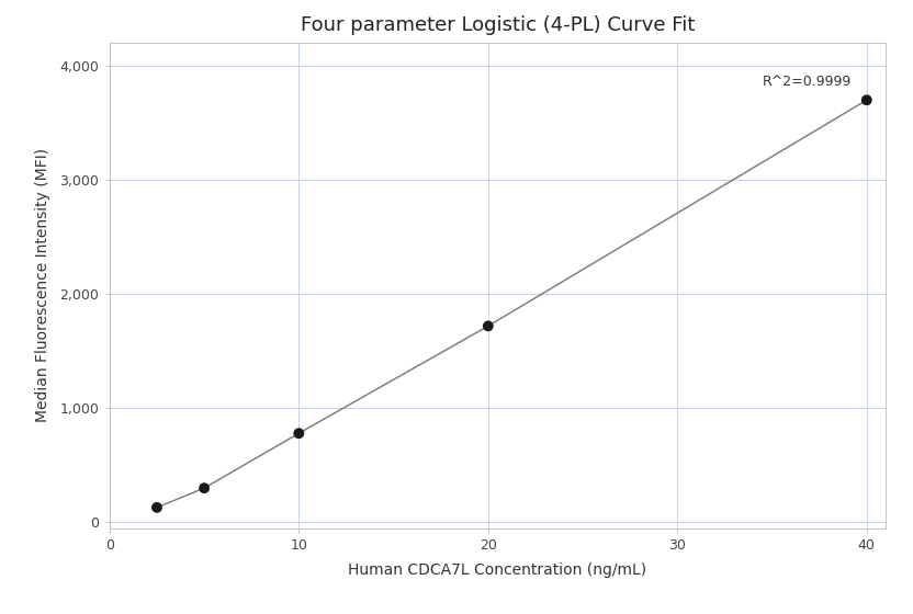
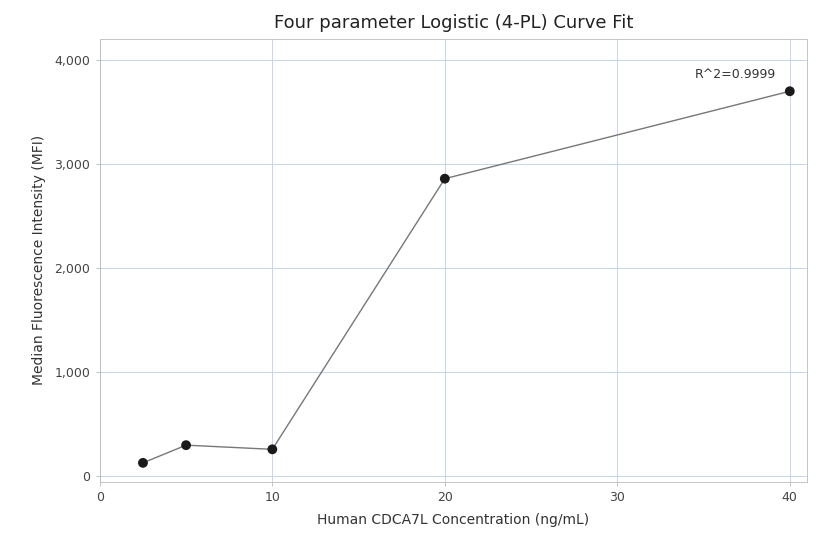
10: 780 -> 260
20: 1,720 -> 2,860
